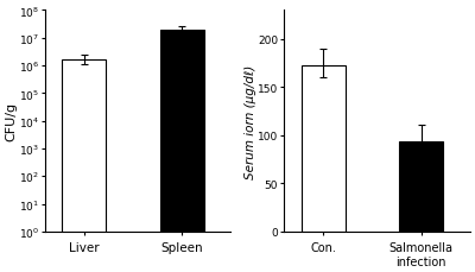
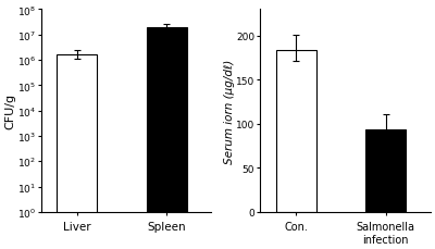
Con.: 172 -> 183
